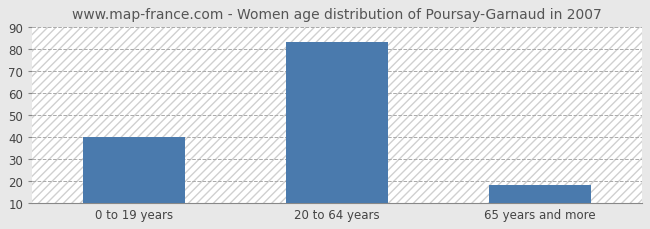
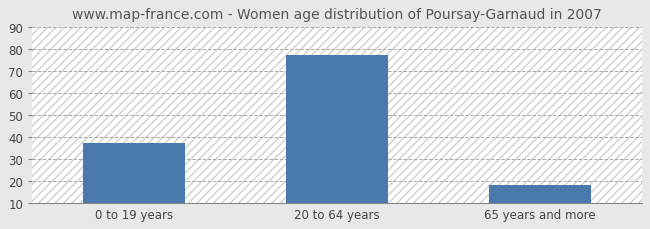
0 to 19 years: 40 -> 37
20 to 64 years: 83 -> 77
